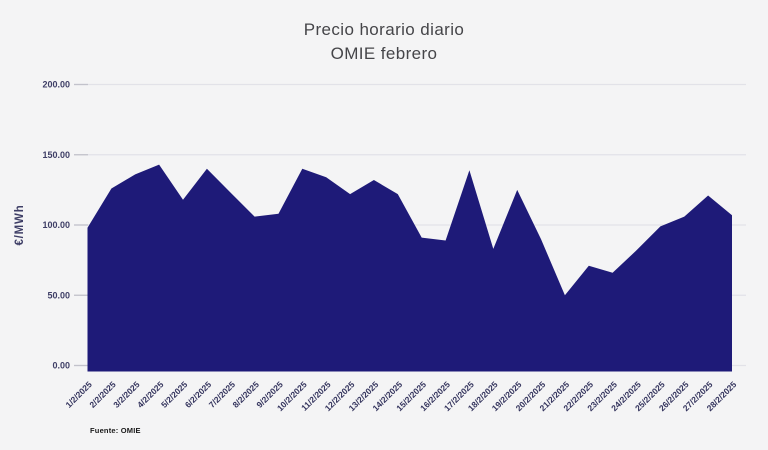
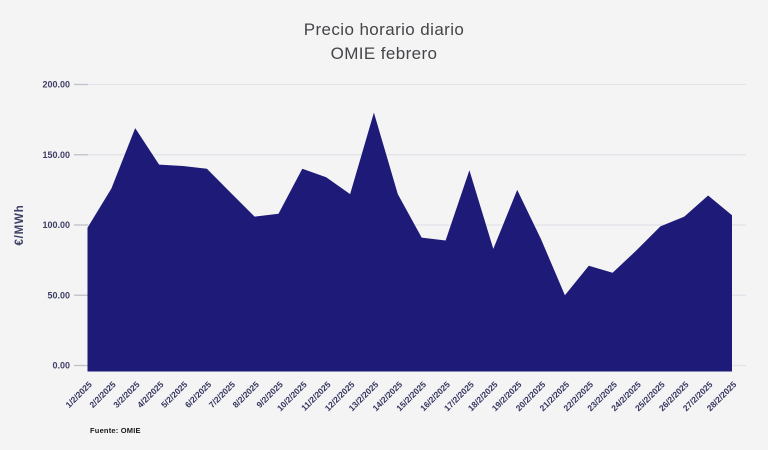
3/2/2025: 136 -> 169
5/2/2025: 118 -> 142
13/2/2025: 132 -> 180
